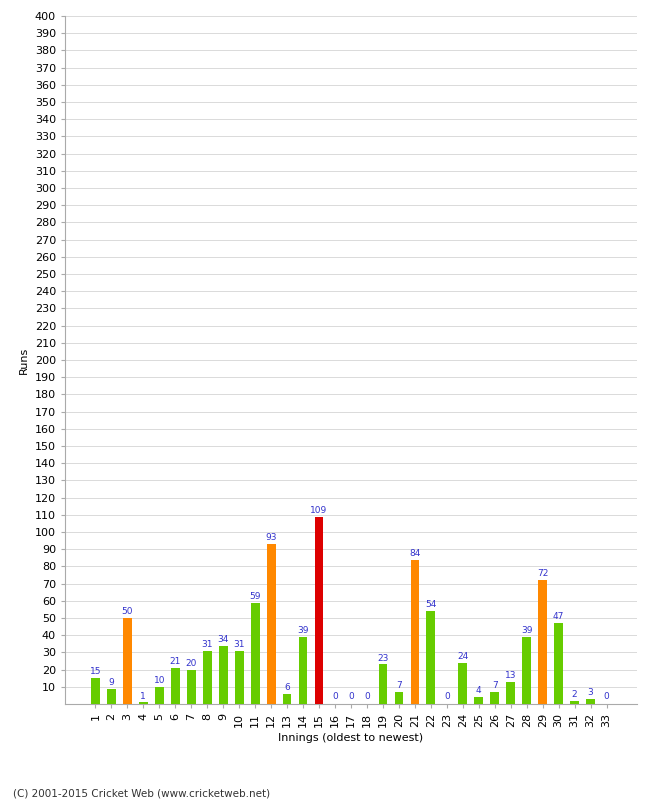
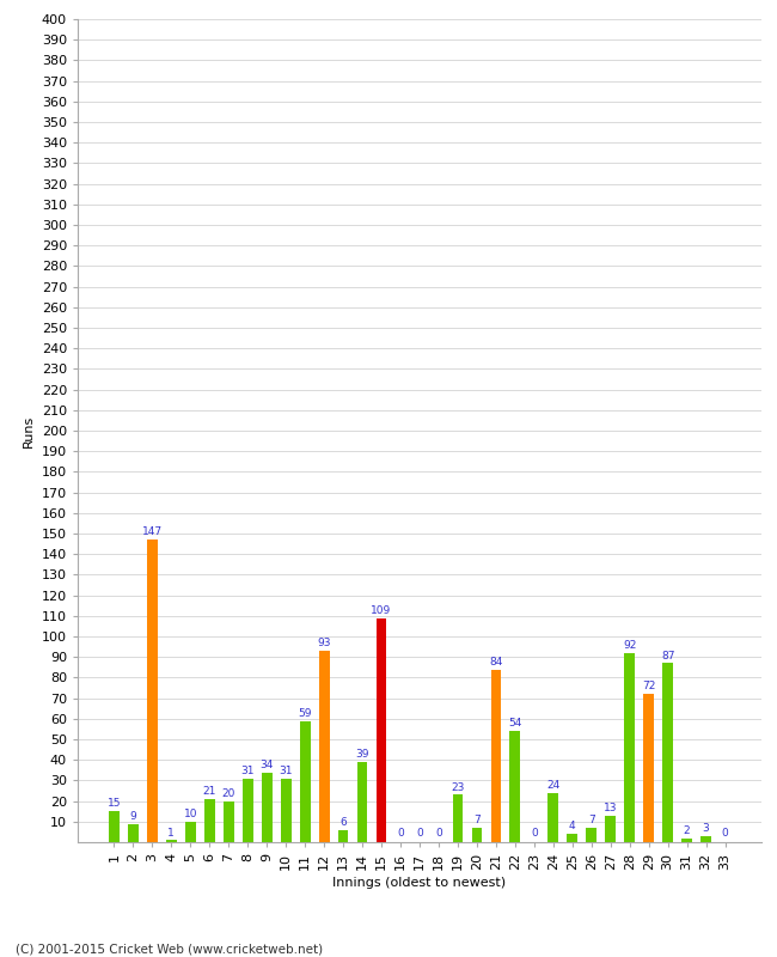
3: 50 -> 147
28: 39 -> 92
30: 47 -> 87
